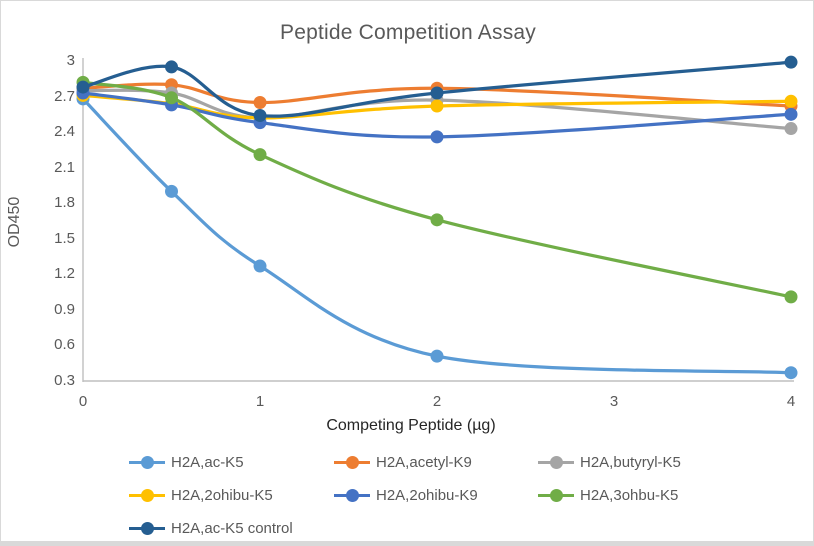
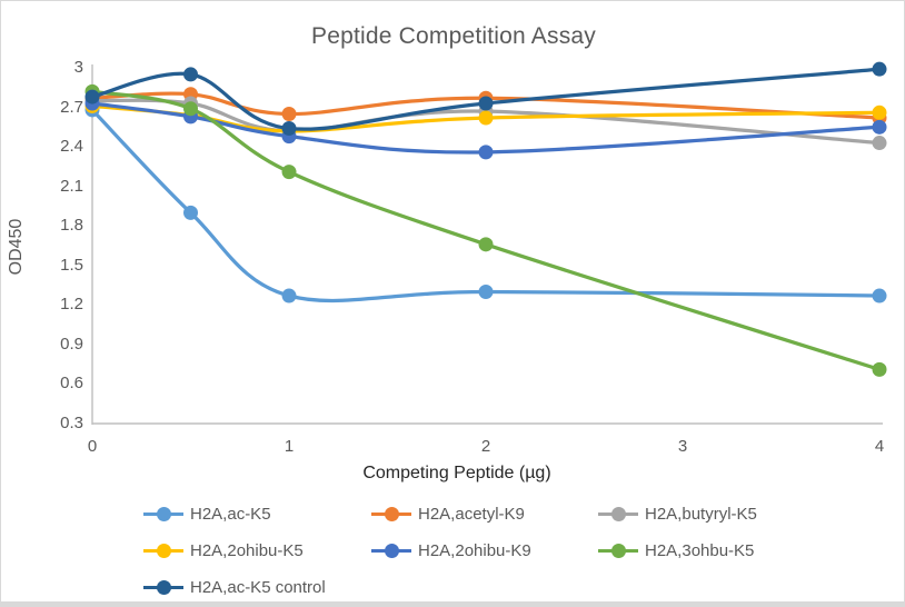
H2A,ac-K5/2: 0.51 -> 1.30
H2A,ac-K5/4: 0.37 -> 1.27
H2A,3ohbu-K5/4: 1.01 -> 0.71
